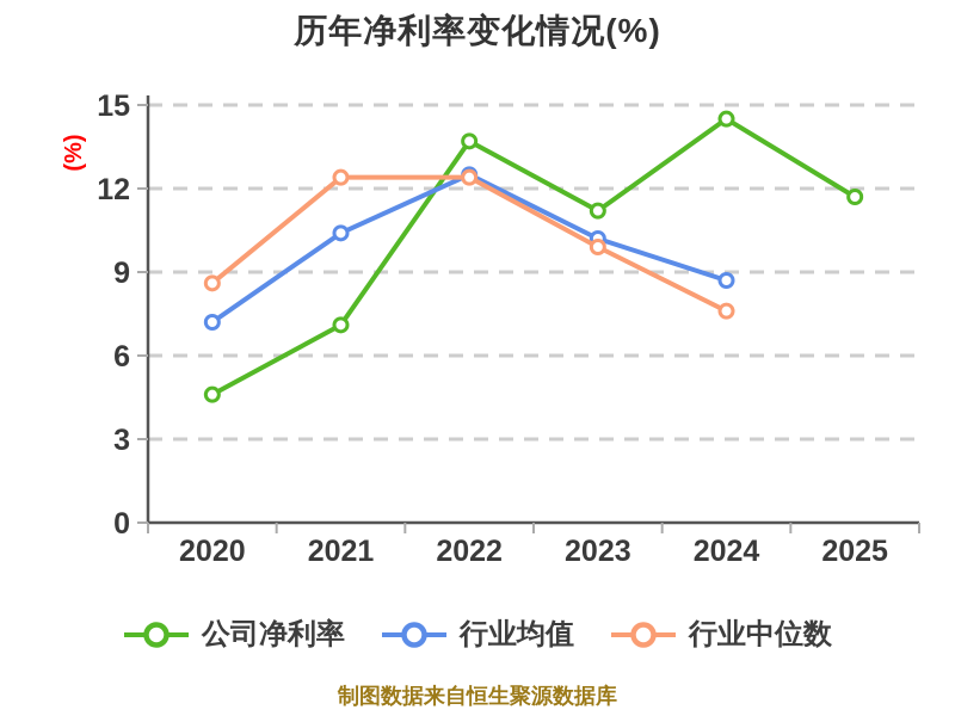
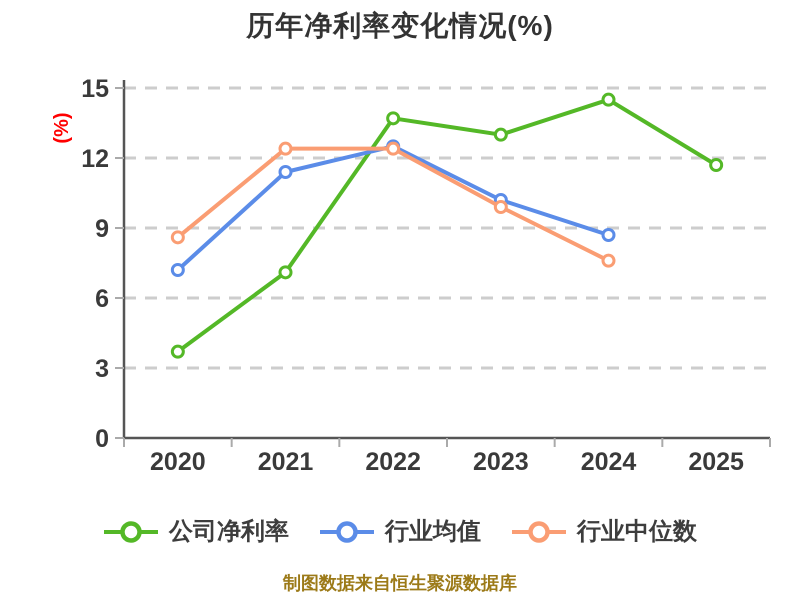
公司净利率/2020: 4.6 -> 3.7
行业均值/2021: 10.4 -> 11.4
公司净利率/2023: 11.2 -> 13.0
